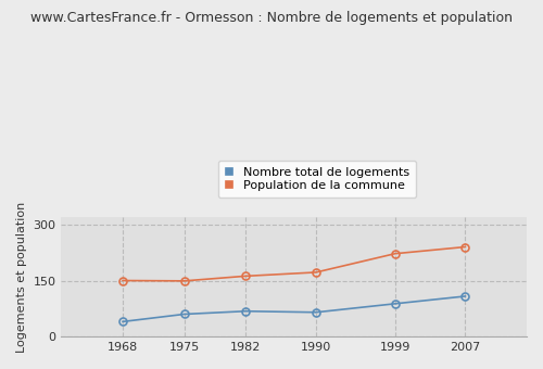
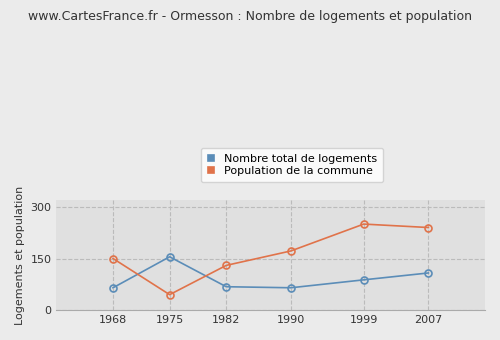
Nombre total de logements/1968: 40 -> 65
Nombre total de logements/1975: 60 -> 155
Population de la commune/1975: 149 -> 45
Population de la commune/1982: 162 -> 130
Population de la commune/1999: 222 -> 250
